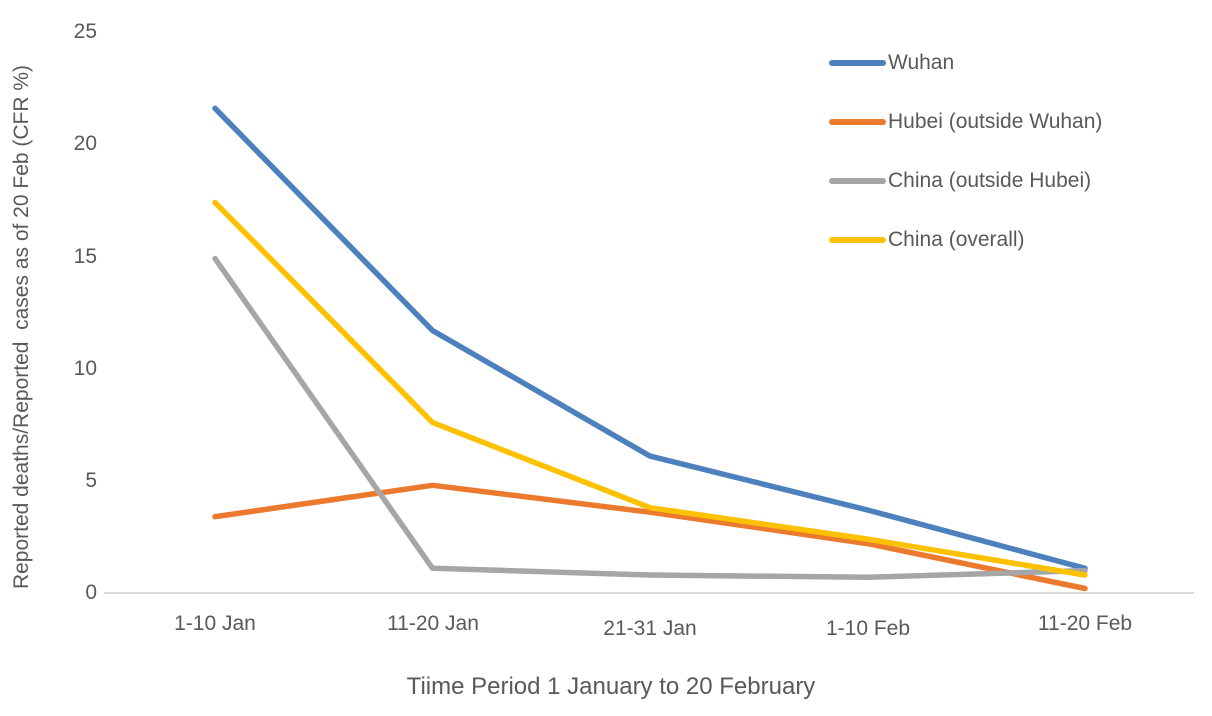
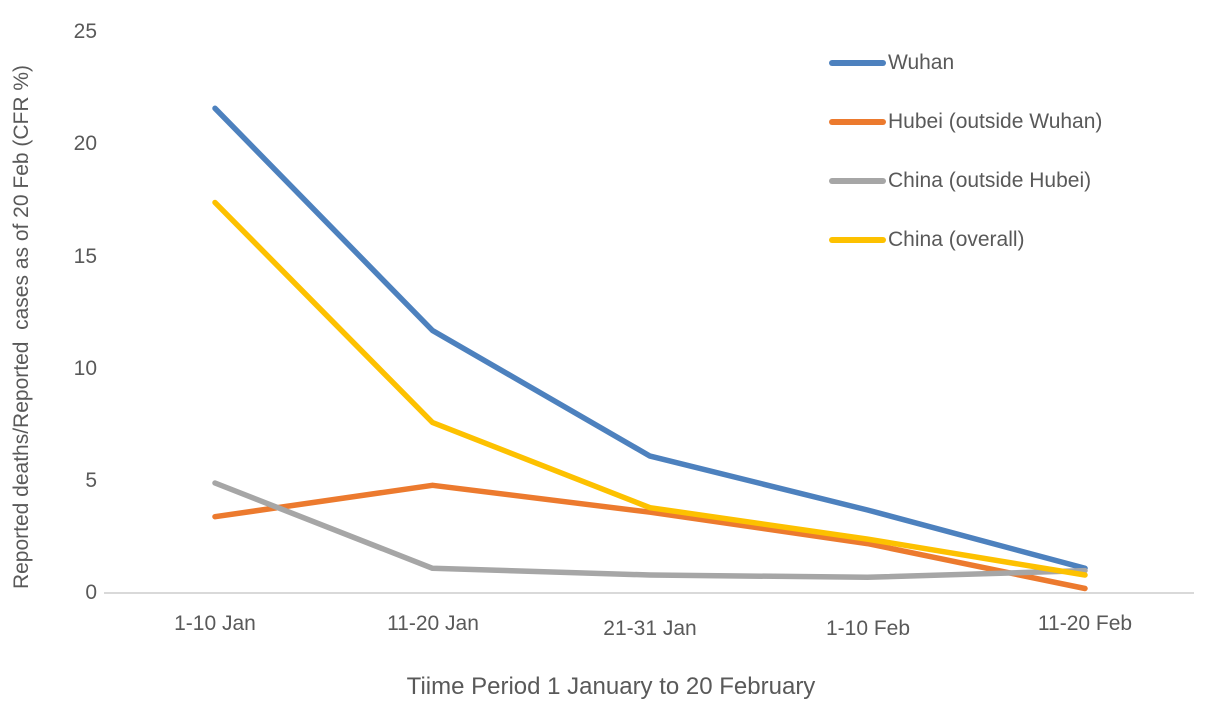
China (outside Hubei)/1-10 Jan: 14.9 -> 4.9
